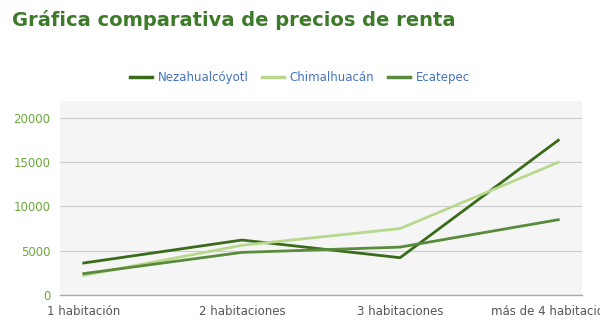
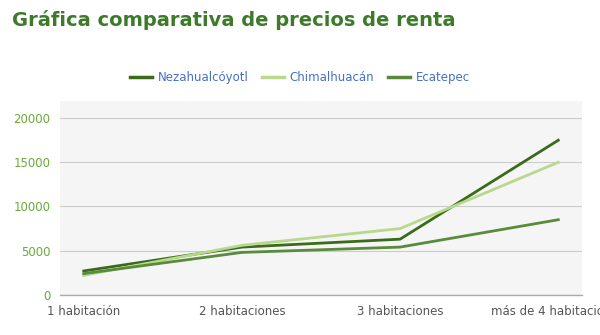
Nezahualcóyotl/1 habitación: 3600 -> 2700
Nezahualcóyotl/2 habitaciones: 6200 -> 5400
Nezahualcóyotl/3 habitaciones: 4200 -> 6300
